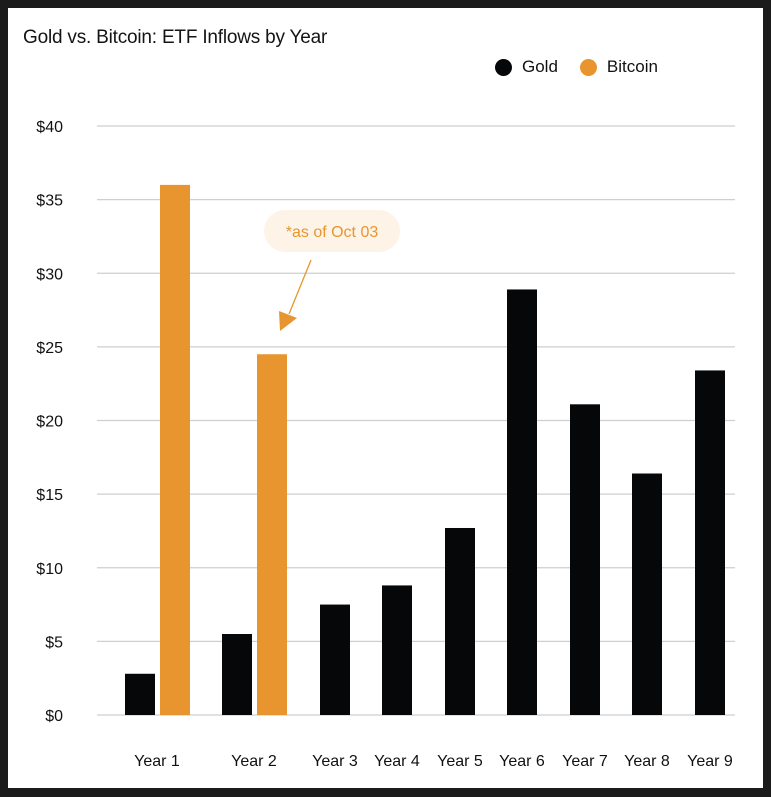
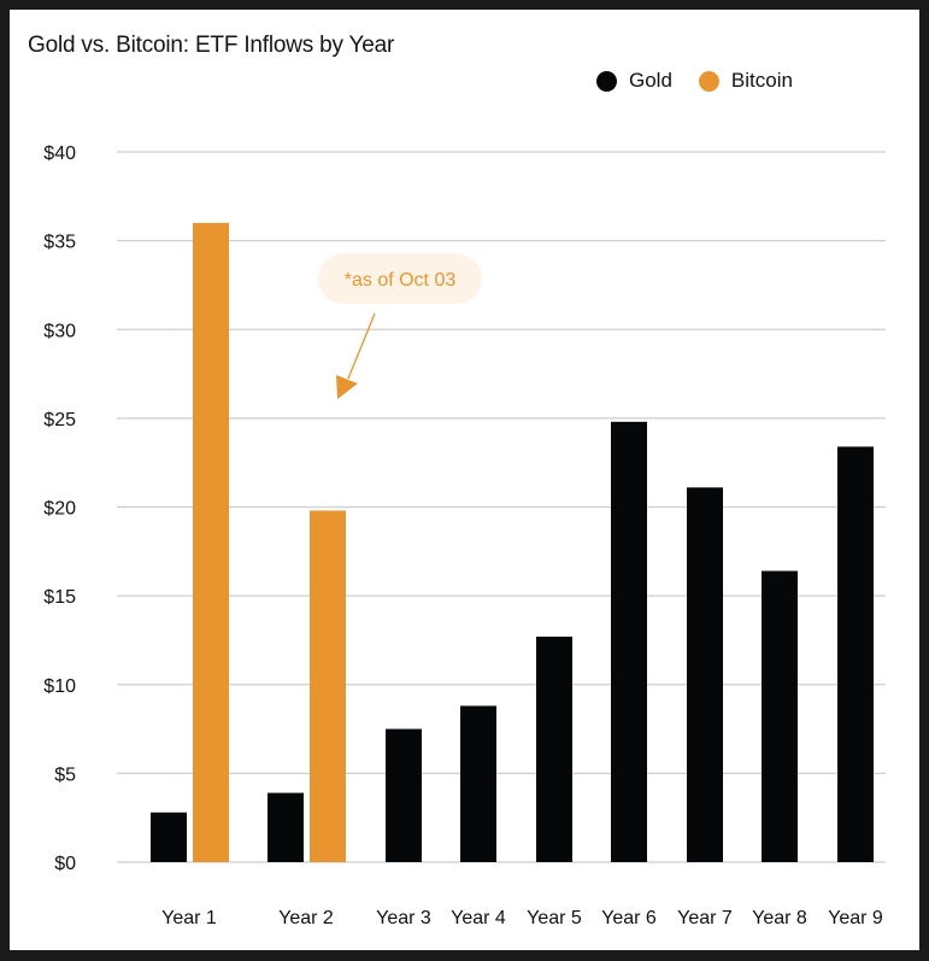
Gold/Year 2: $5.5 -> $3.9
Bitcoin/Year 2: $24.5 -> $19.8
Gold/Year 6: $28.9 -> $24.8
